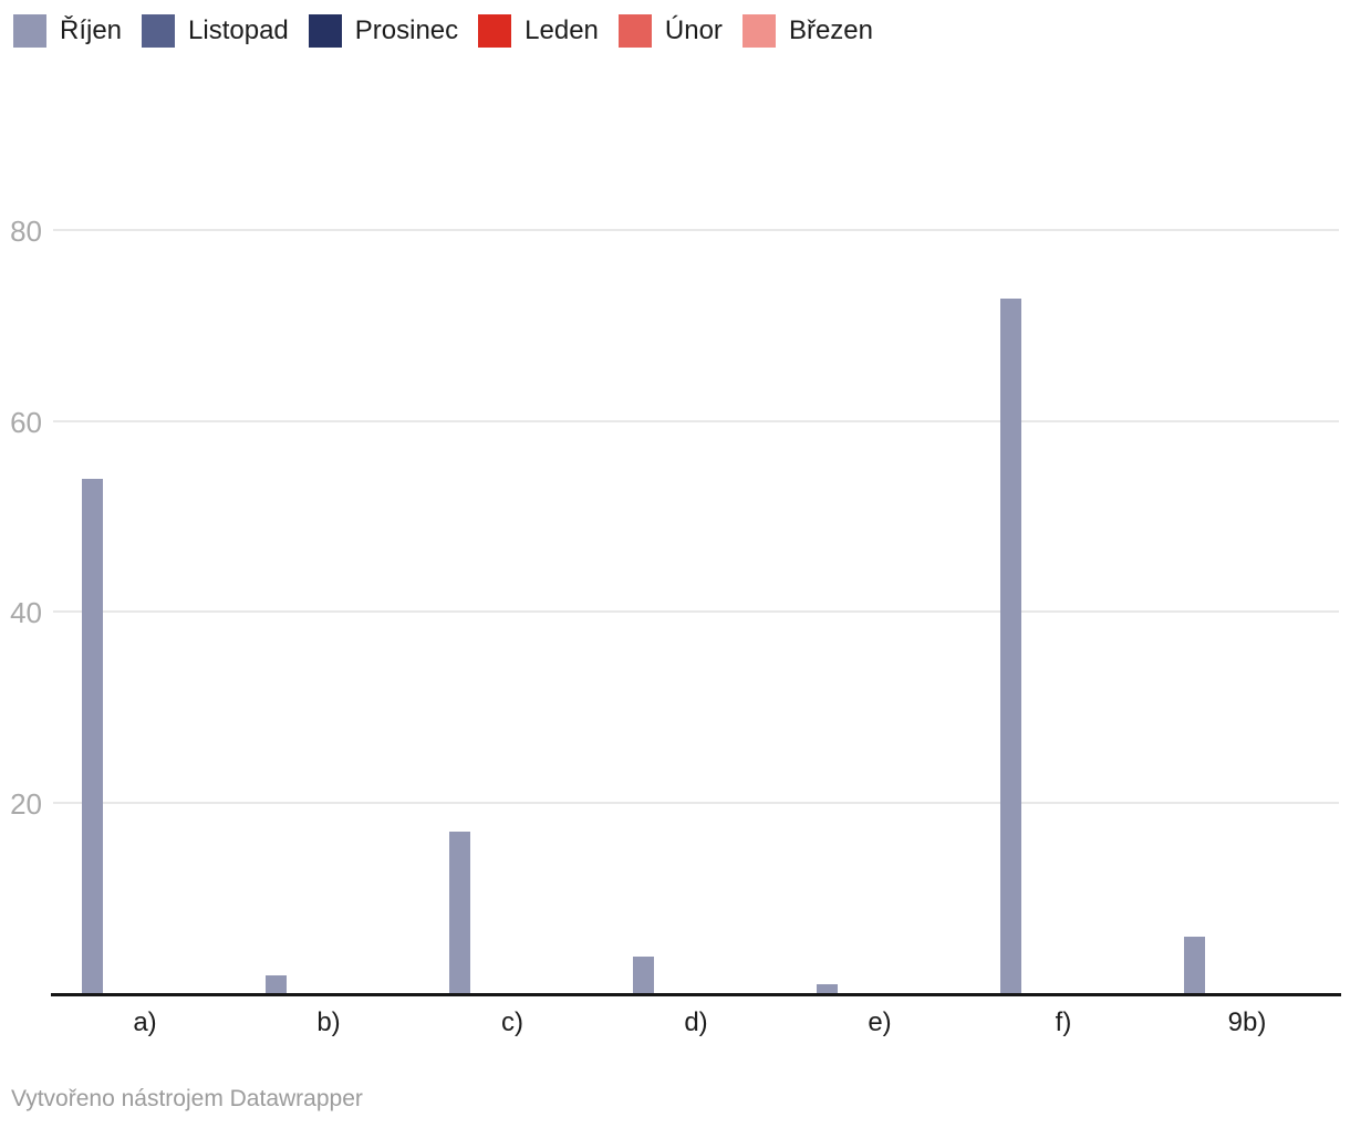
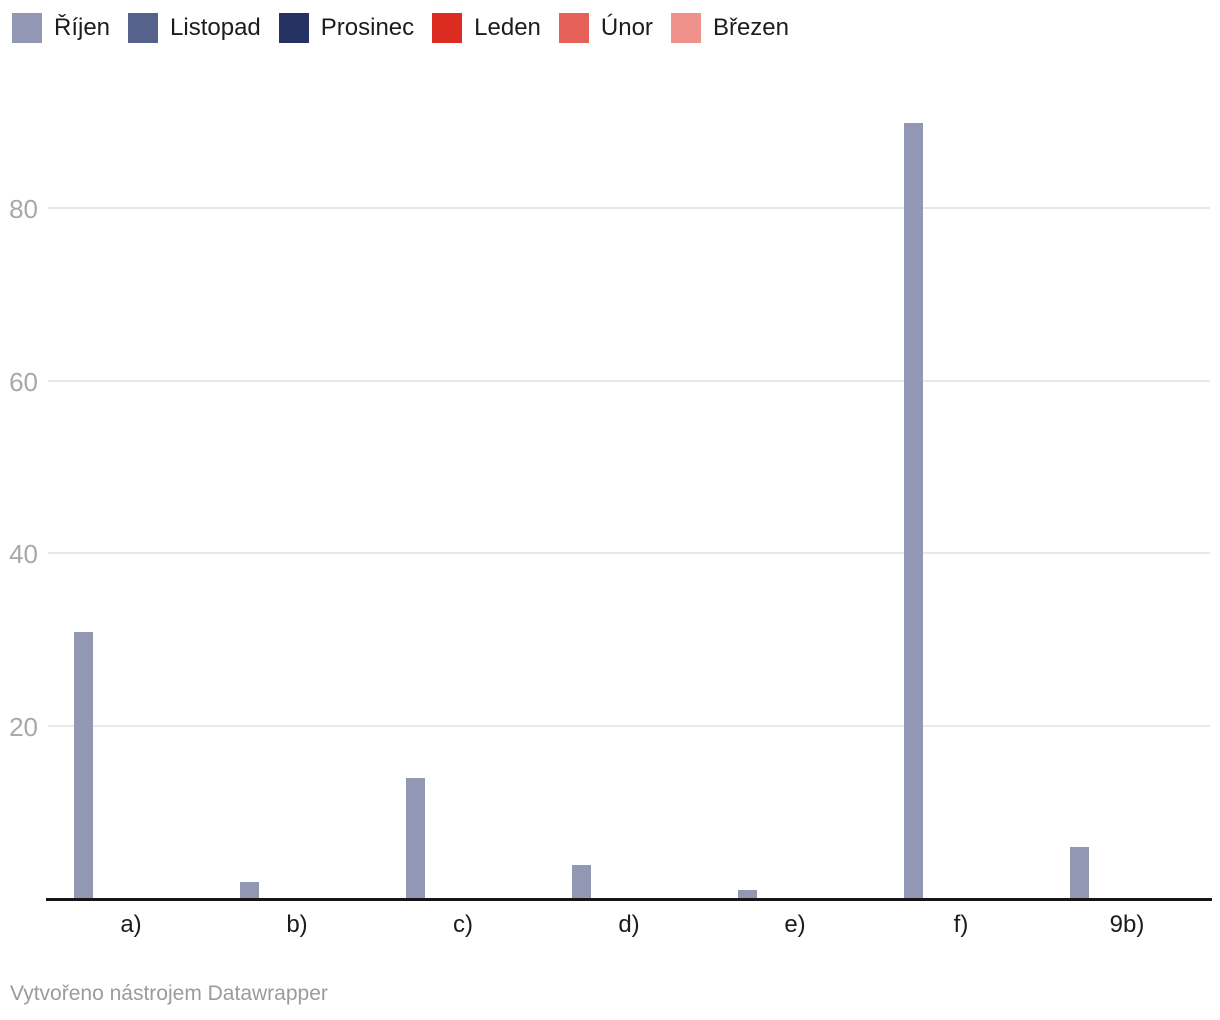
Říjen/a): 54 -> 31
Říjen/c): 17 -> 14
Říjen/f): 73 -> 90
